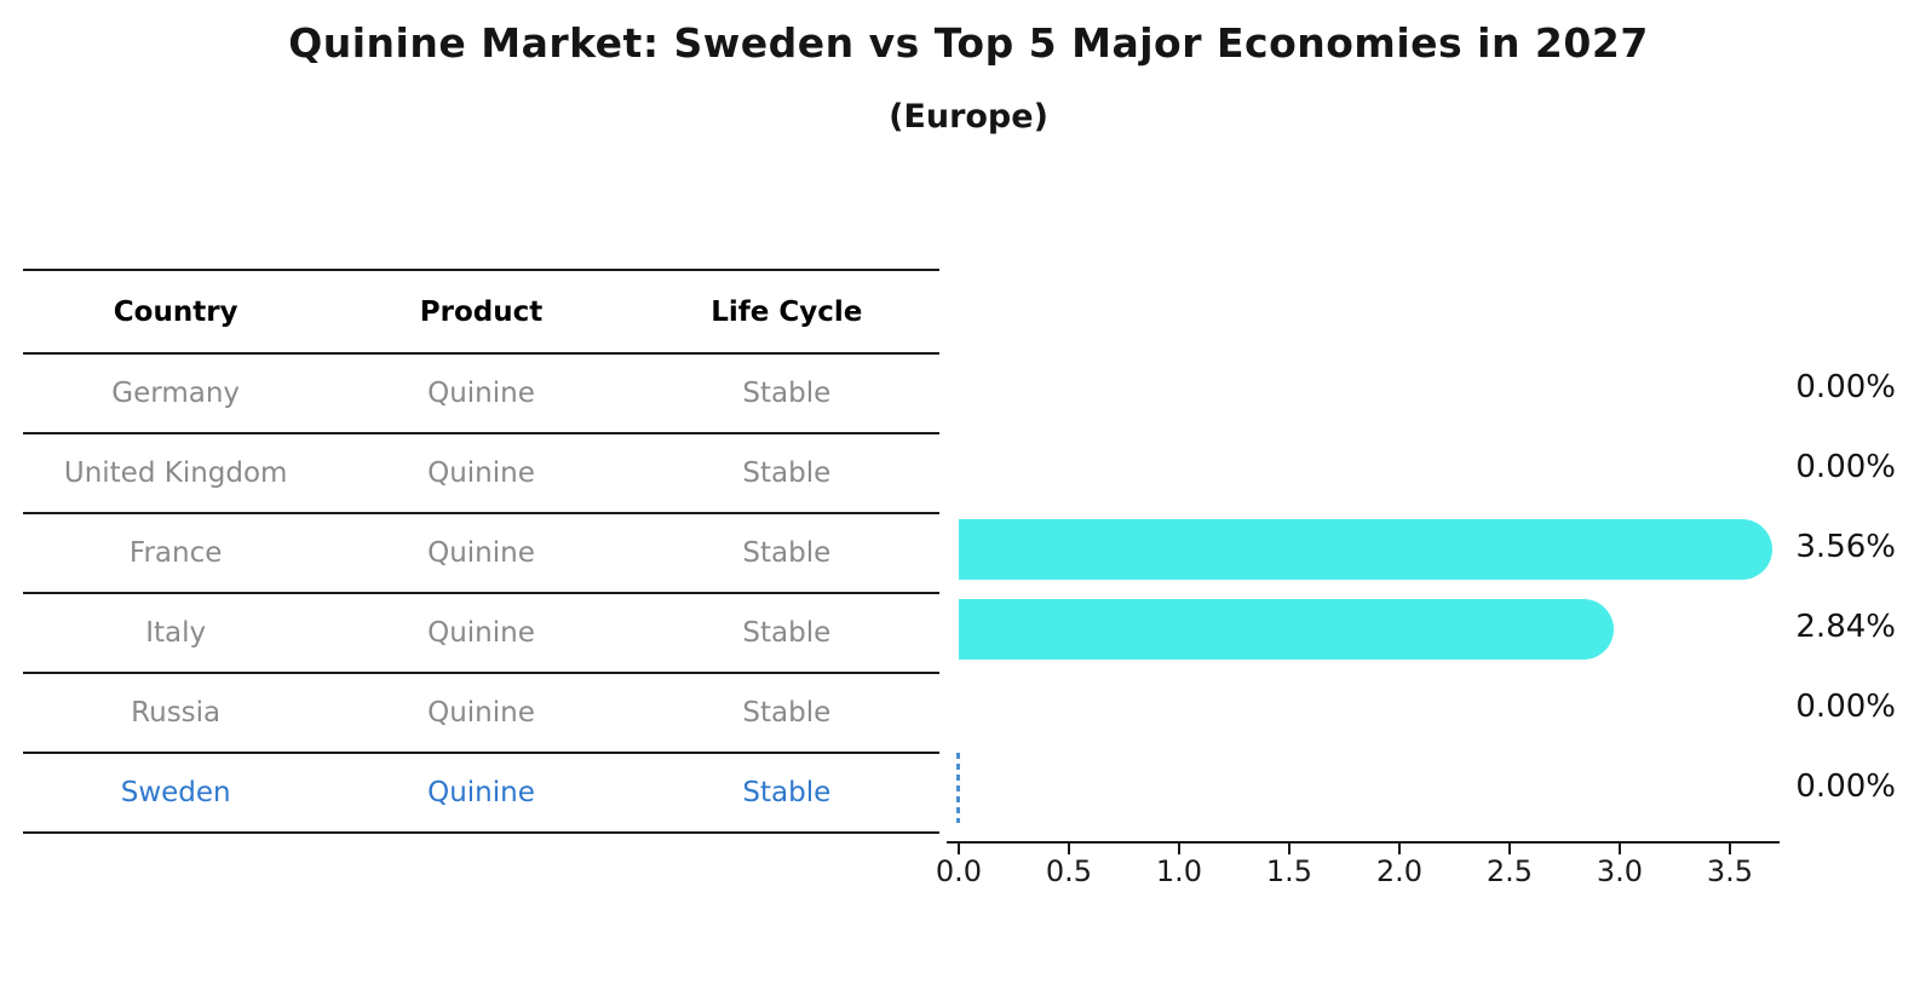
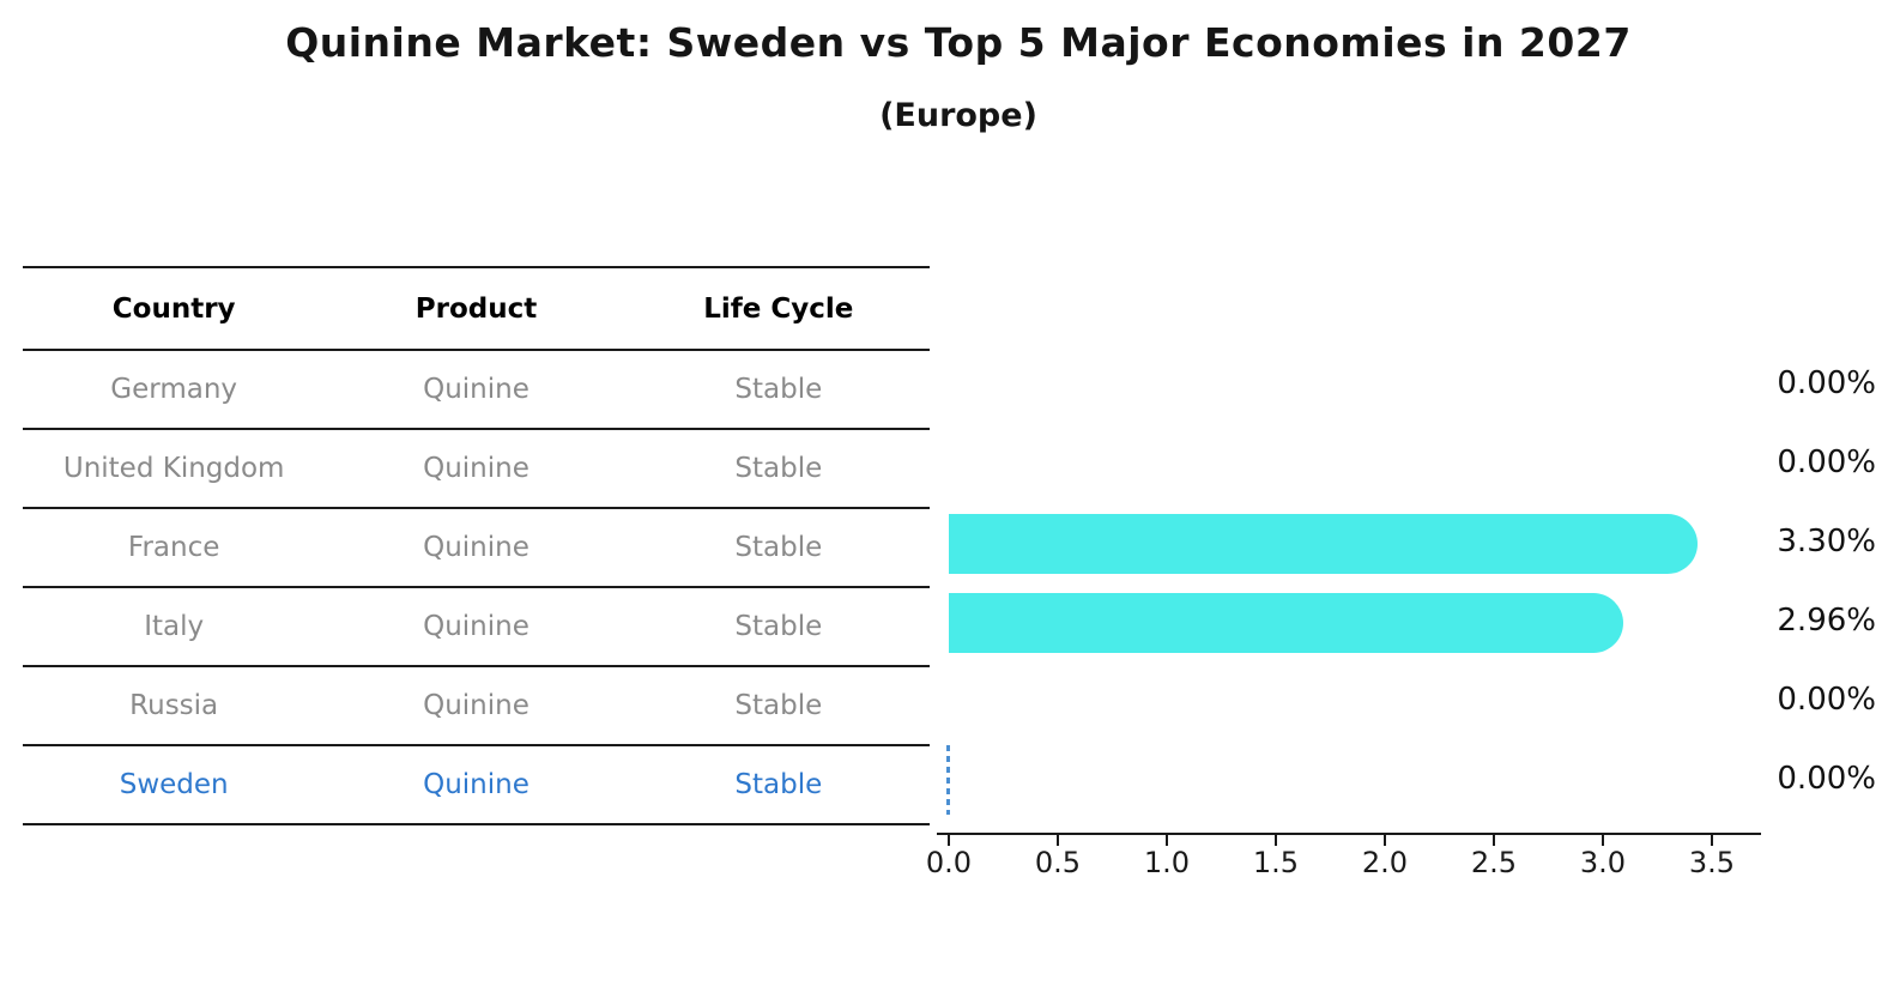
France: 3.56% -> 3.30%
Italy: 2.84% -> 2.96%
